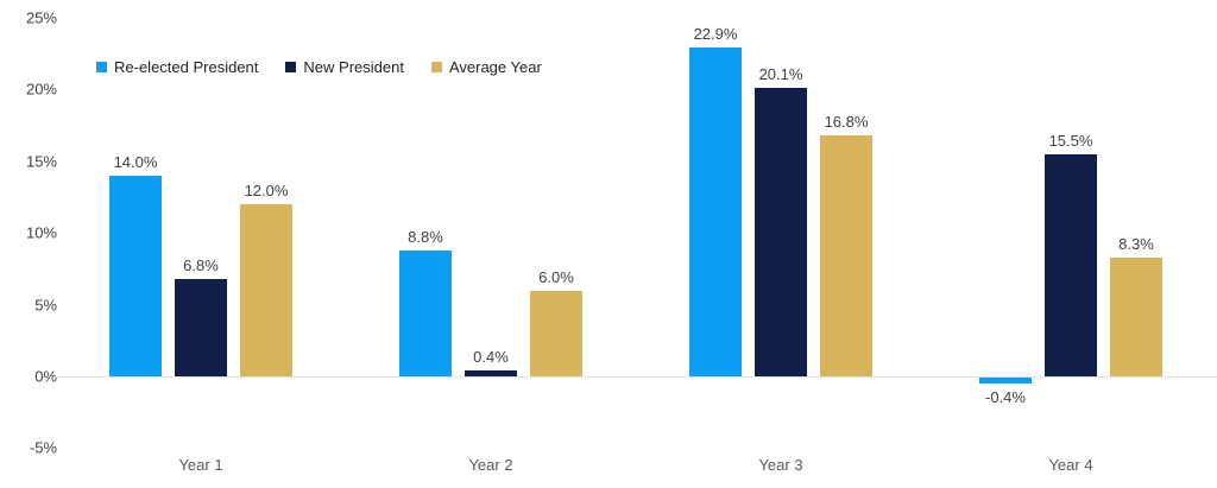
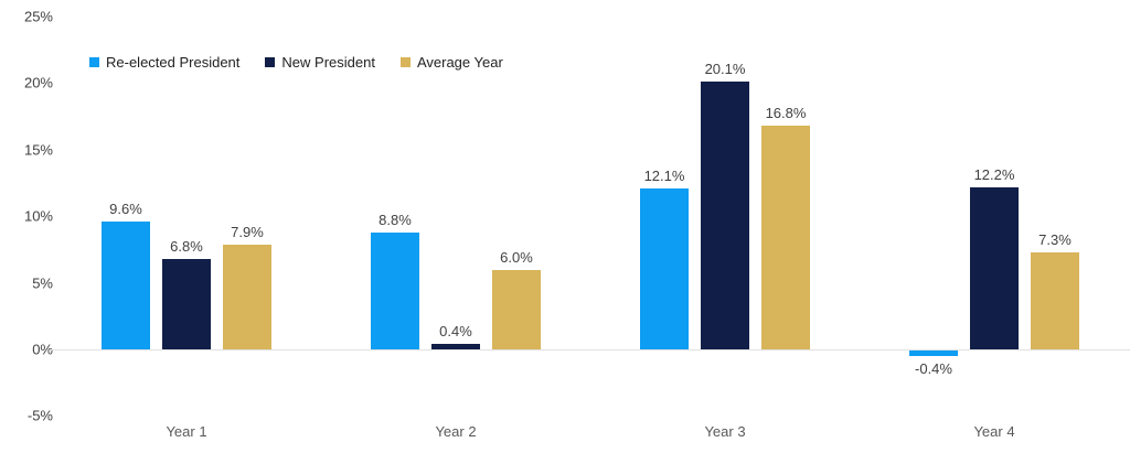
Re-elected President/Year 1: 14.0% -> 9.6%
Average Year/Year 1: 12.0% -> 7.9%
Re-elected President/Year 3: 22.9% -> 12.1%
New President/Year 4: 15.5% -> 12.2%
Average Year/Year 4: 8.3% -> 7.3%
